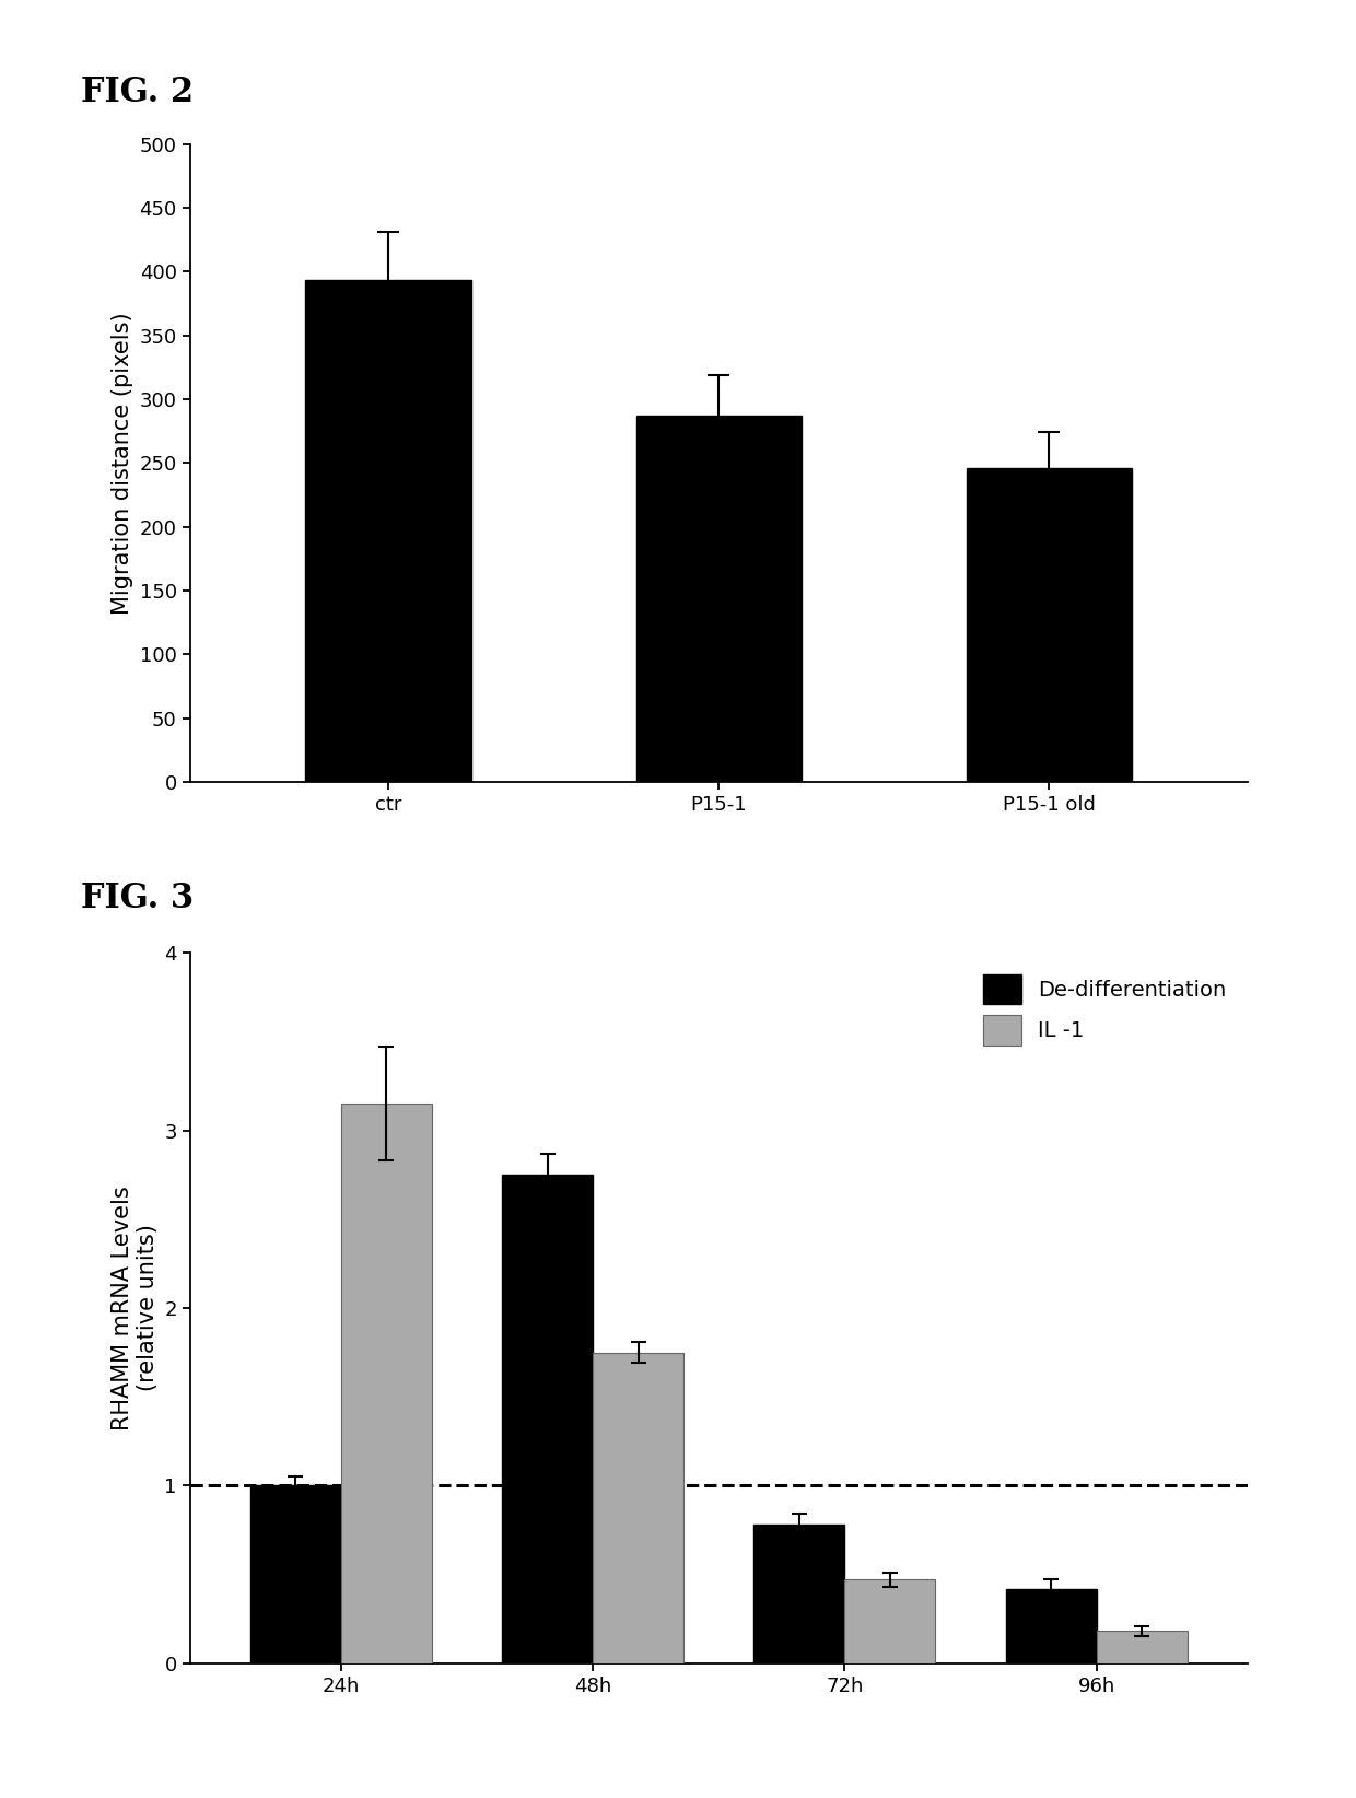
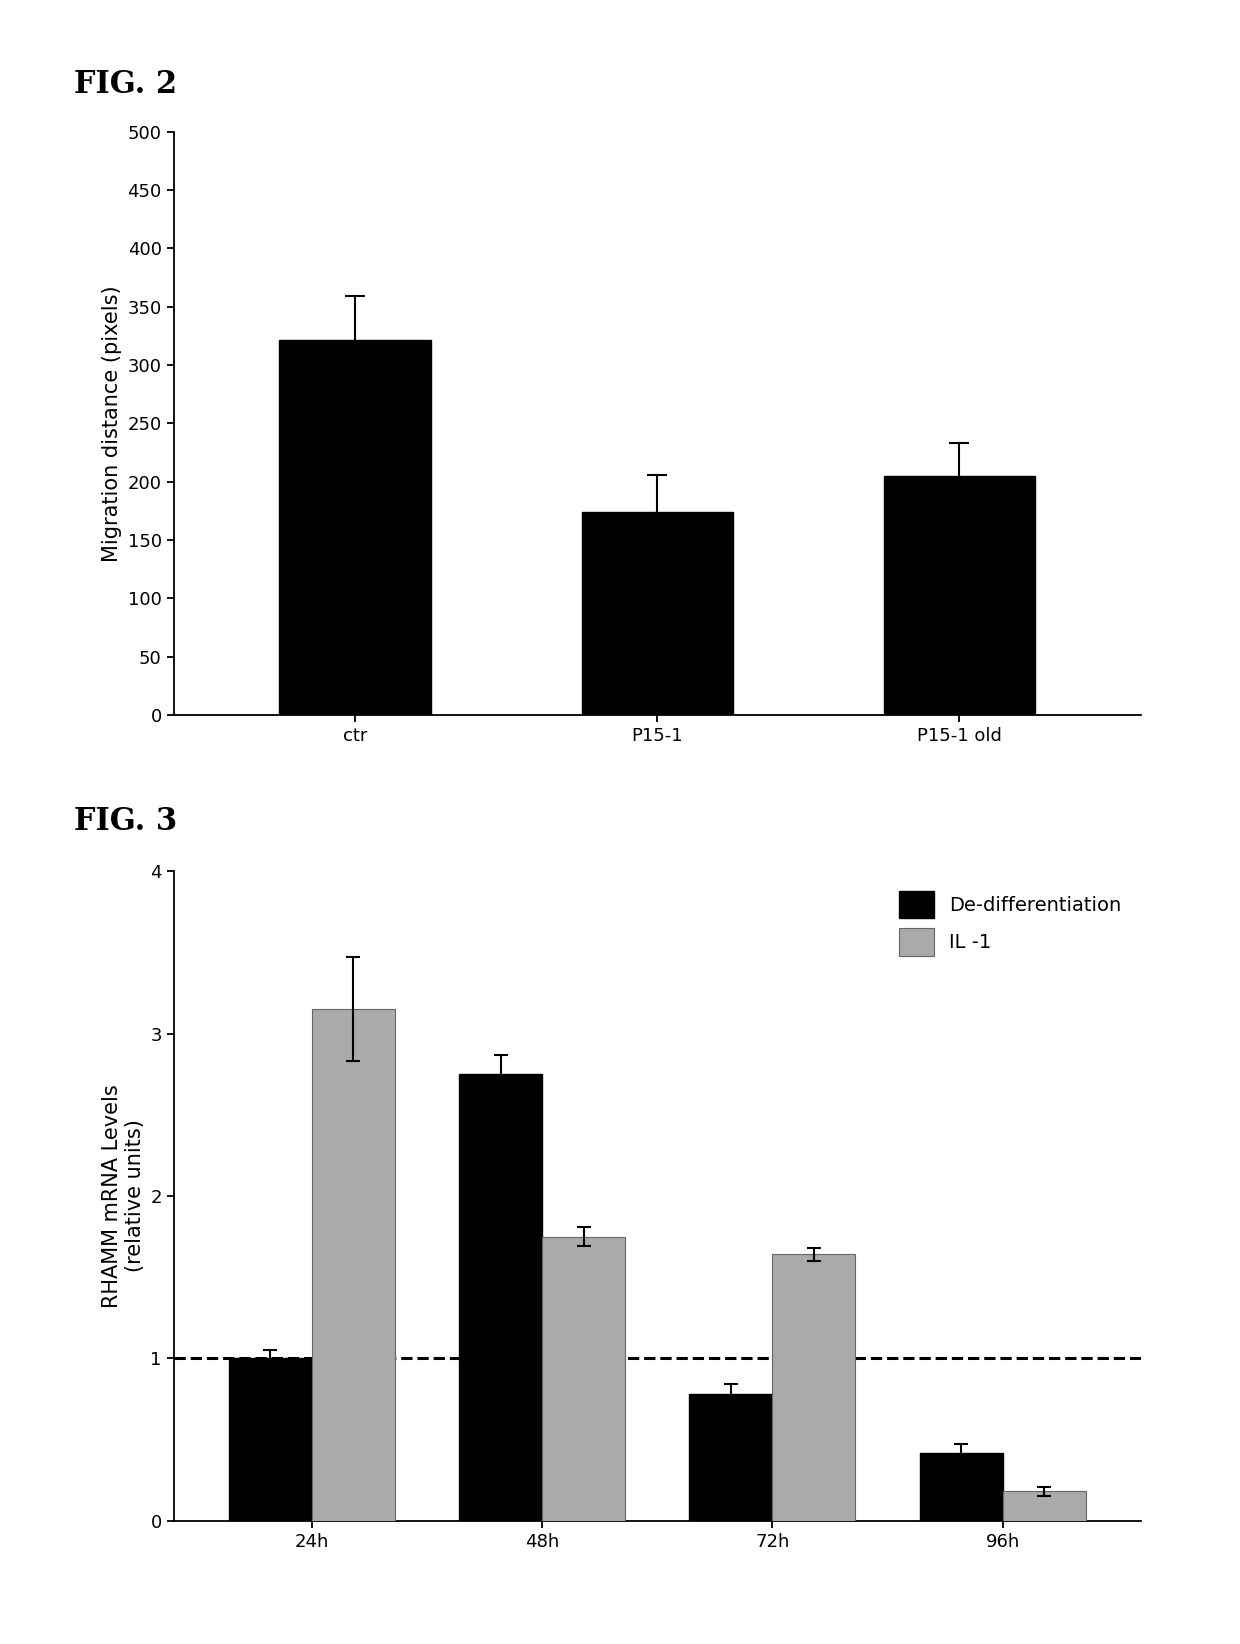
ctr: 393 -> 321
P15-1: 287 -> 174
P15-1 old: 246 -> 205
IL -1/72h: 0.47 -> 1.64
